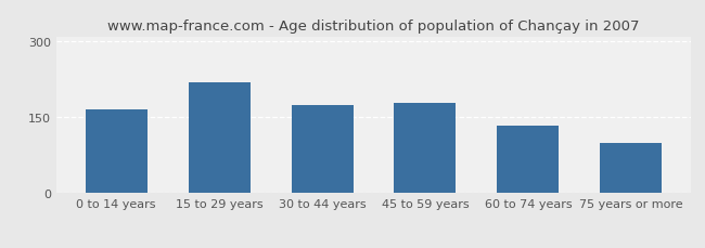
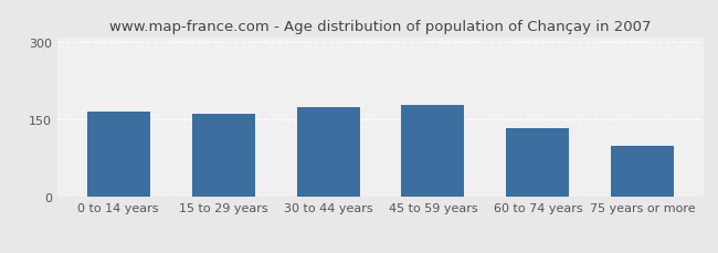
15 to 29 years: 220 -> 161
